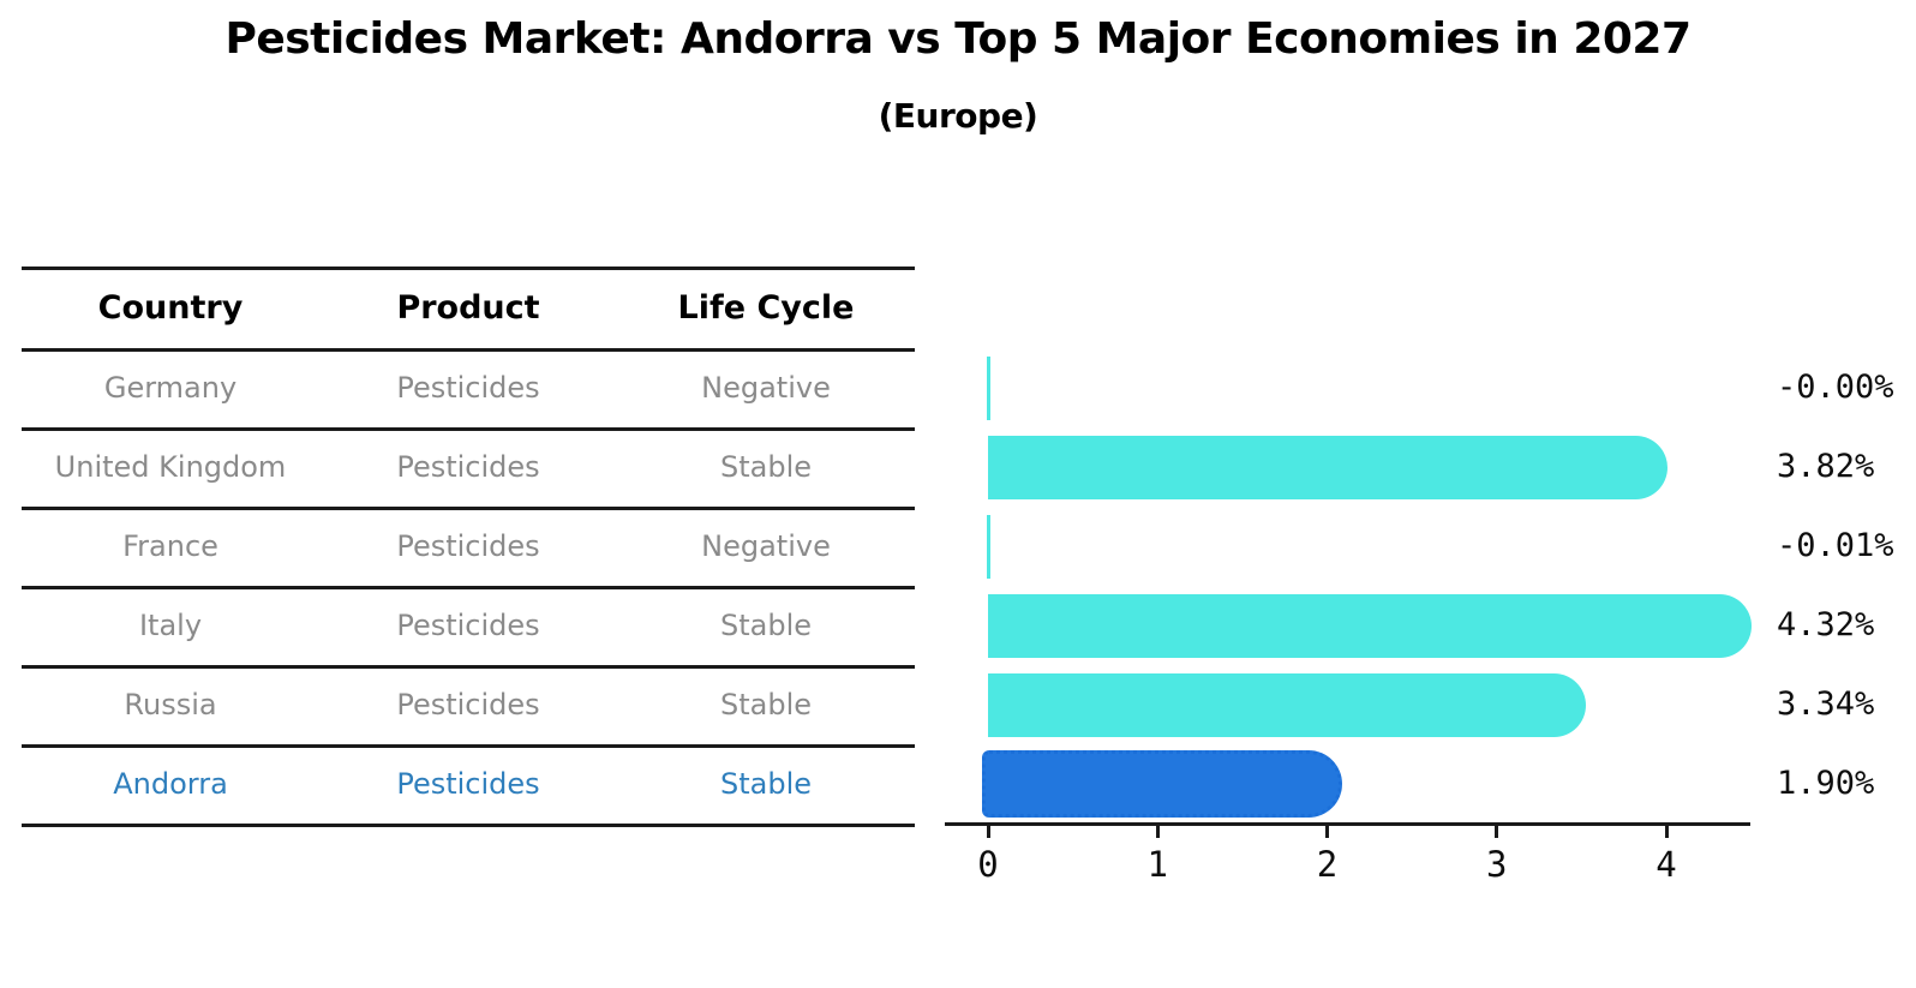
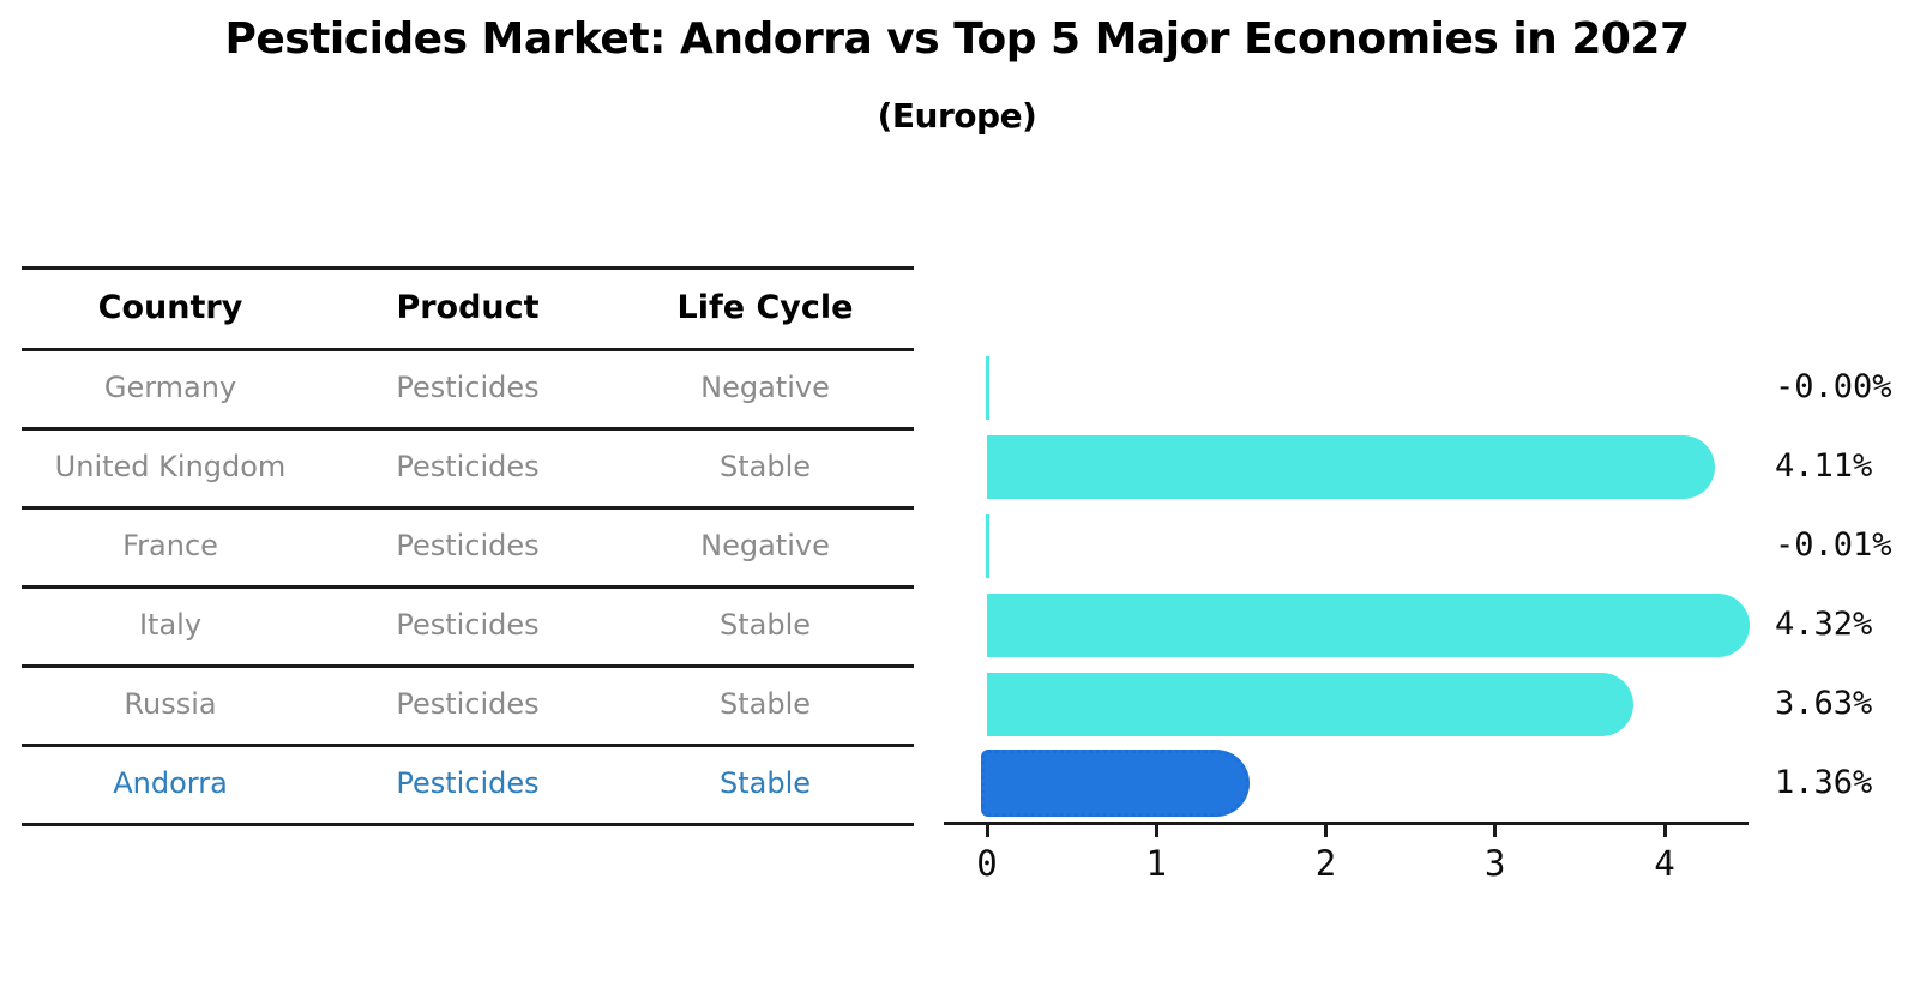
United Kingdom: 3.82% -> 4.11%
Russia: 3.34% -> 3.63%
Andorra: 1.90% -> 1.36%
